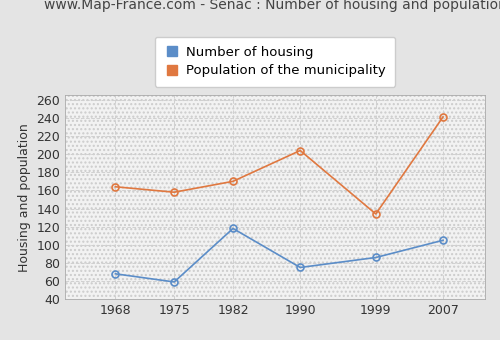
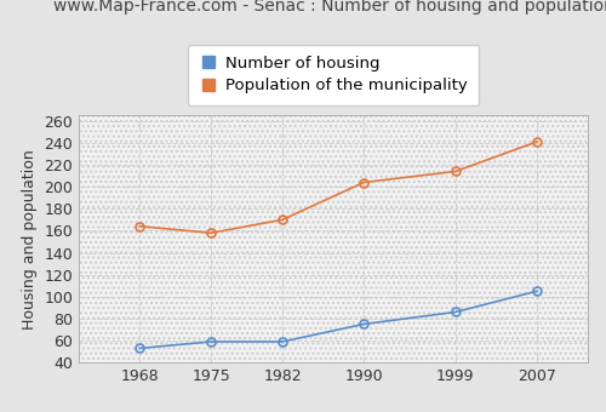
Number of housing/1968: 68 -> 53
Number of housing/1982: 118 -> 59
Population of the municipality/1999: 134 -> 214
